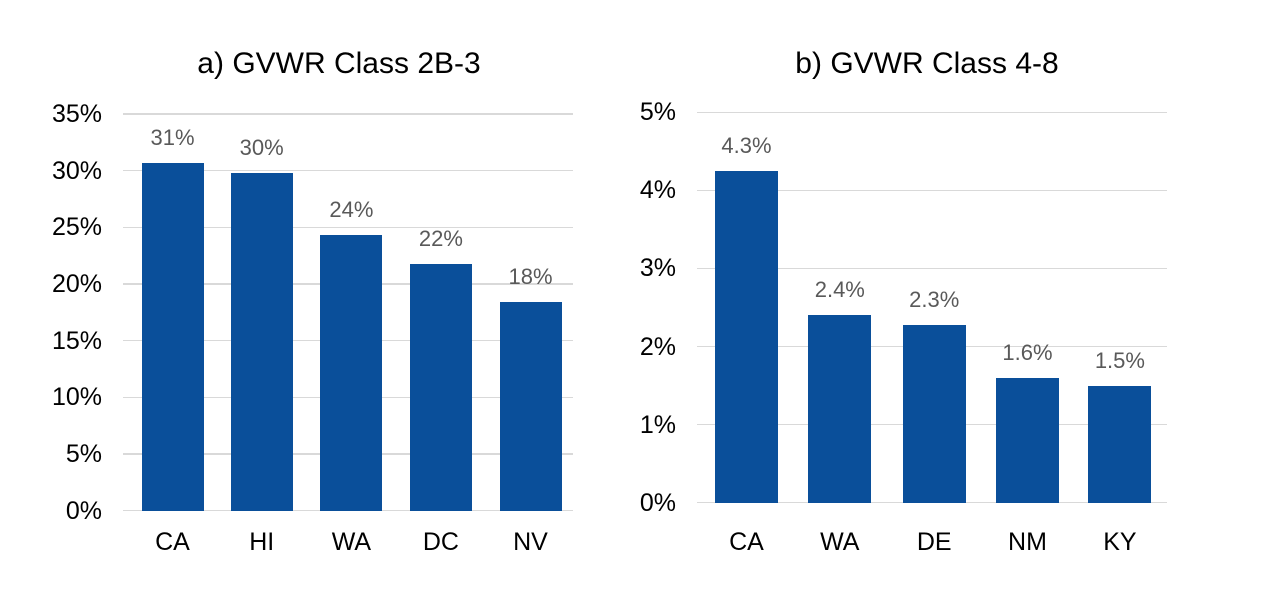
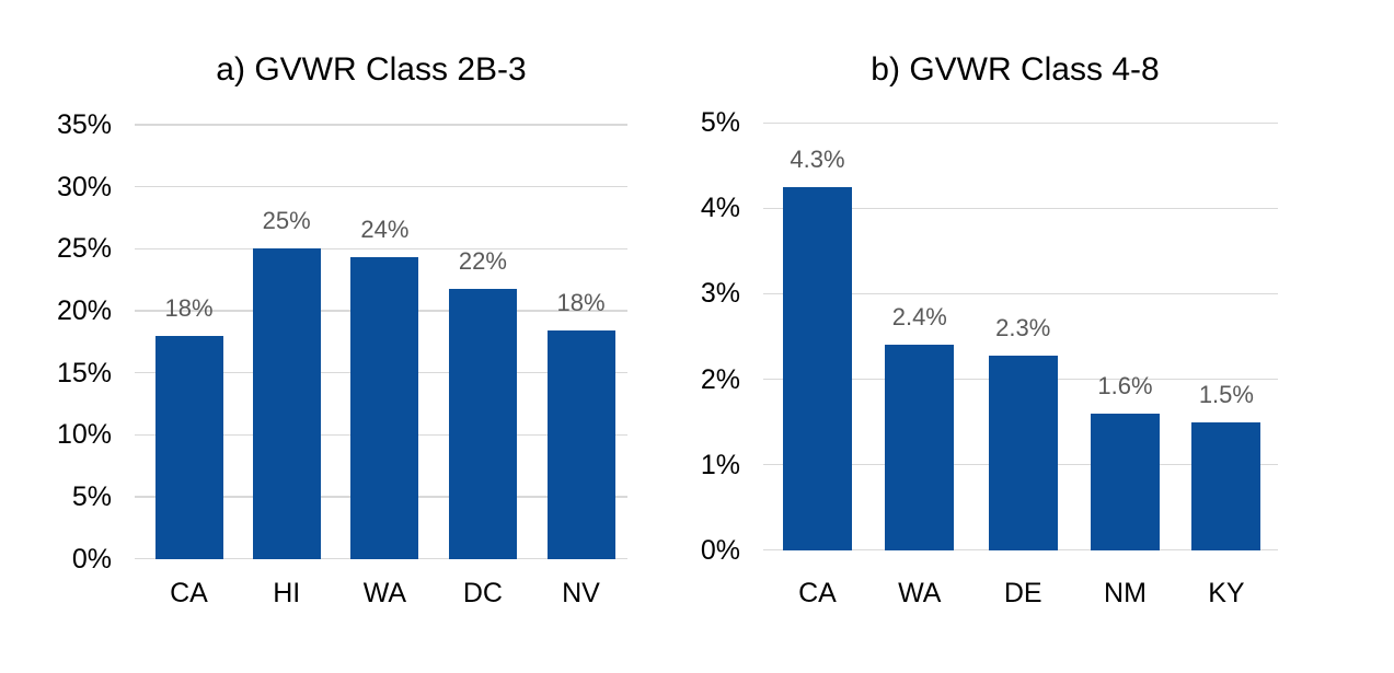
a) GVWR Class 2B-3/CA: 31% -> 18%
a) GVWR Class 2B-3/HI: 30% -> 25%
